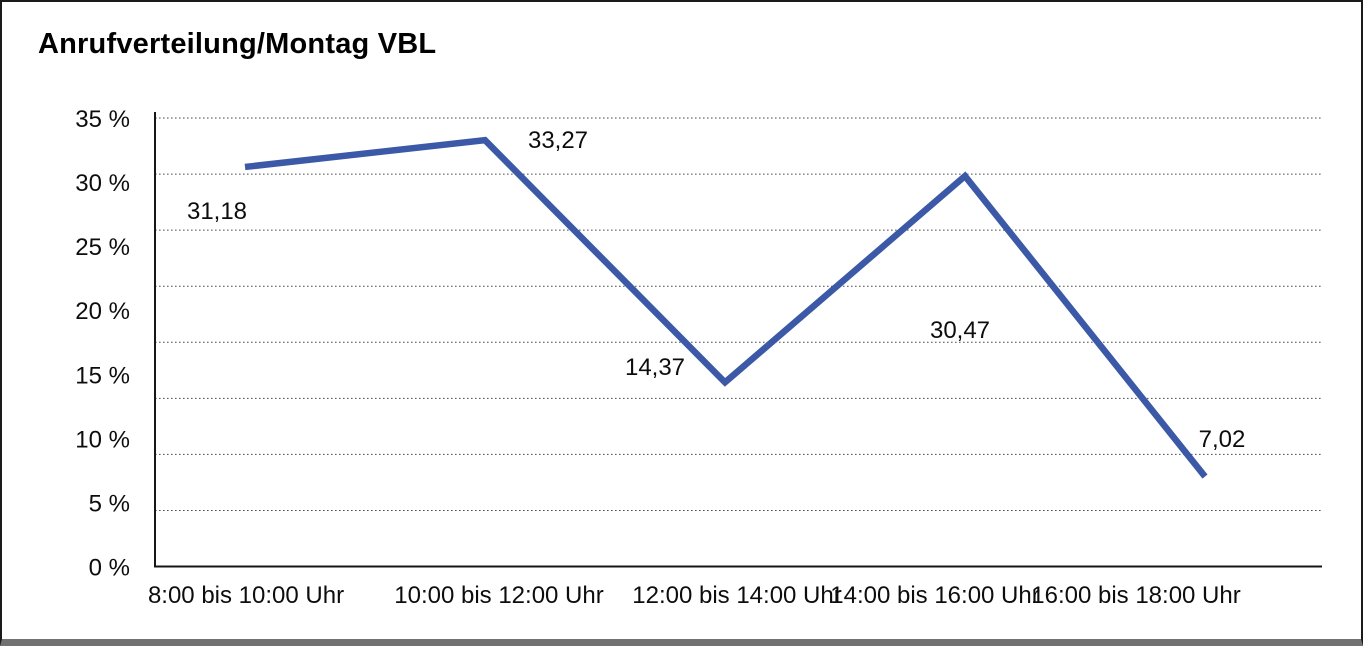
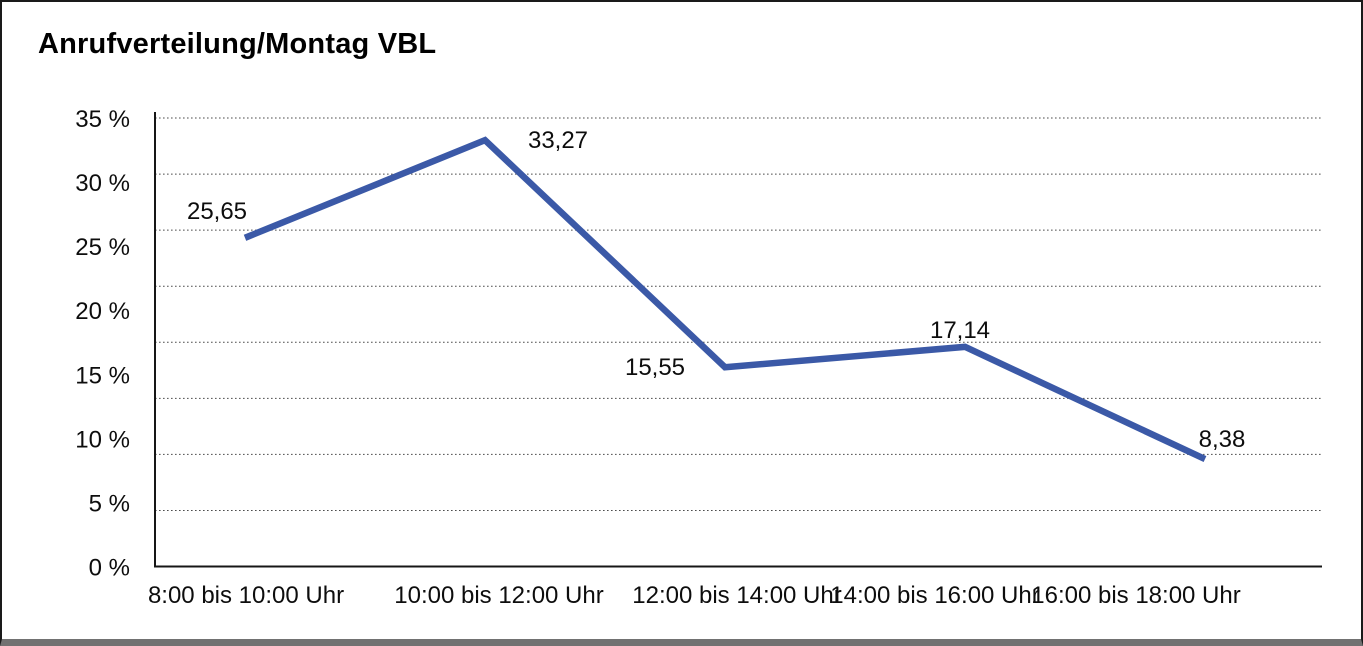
8:00 bis 10:00 Uhr: 31,18 -> 25,65
12:00 bis 14:00 Uhr: 14,37 -> 15,55
14:00 bis 16:00 Uhr: 30,47 -> 17,14
16:00 bis 18:00 Uhr: 7,02 -> 8,38
